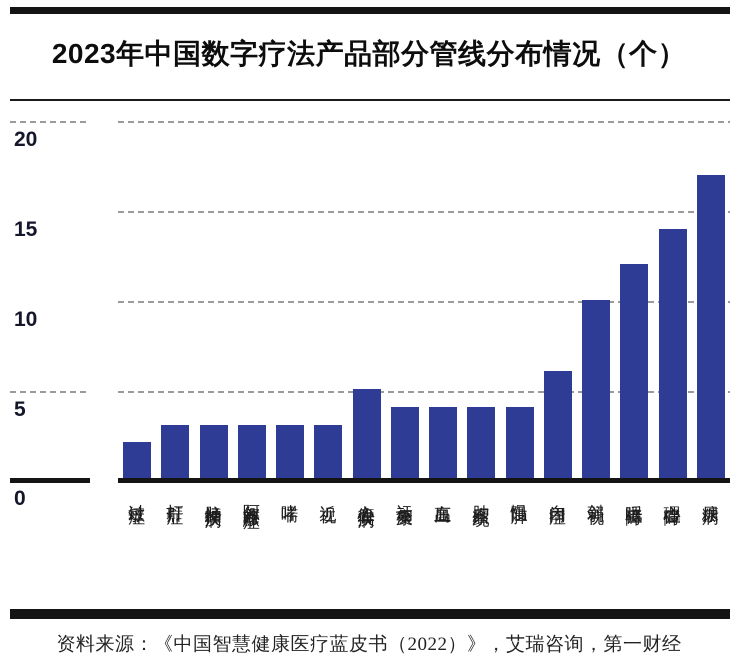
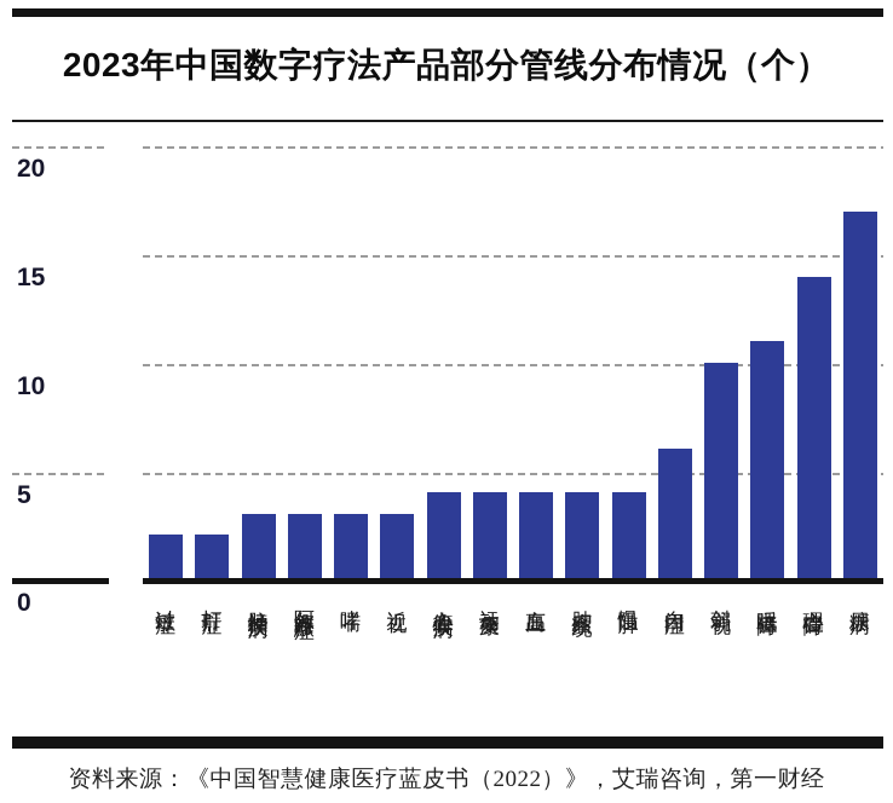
打鼾症: 3 -> 2
心血管疾病: 5 -> 4
睡眠障碍: 12 -> 11
